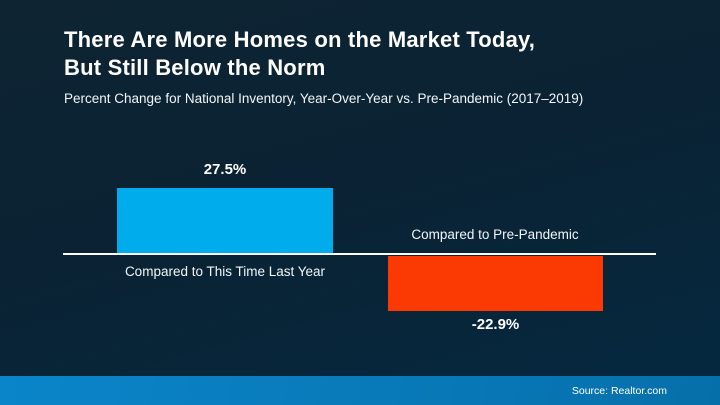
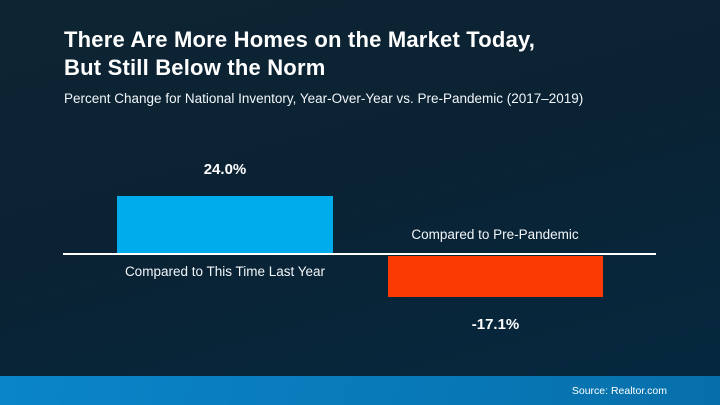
Compared to This Time Last Year: 27.5% -> 24.0%
Compared to Pre-Pandemic: -22.9% -> -17.1%
